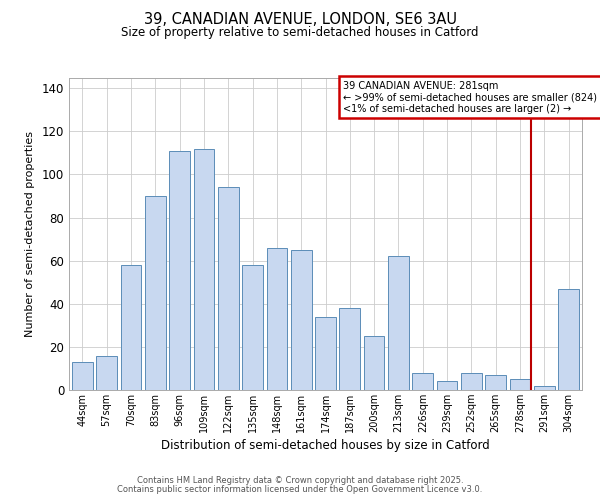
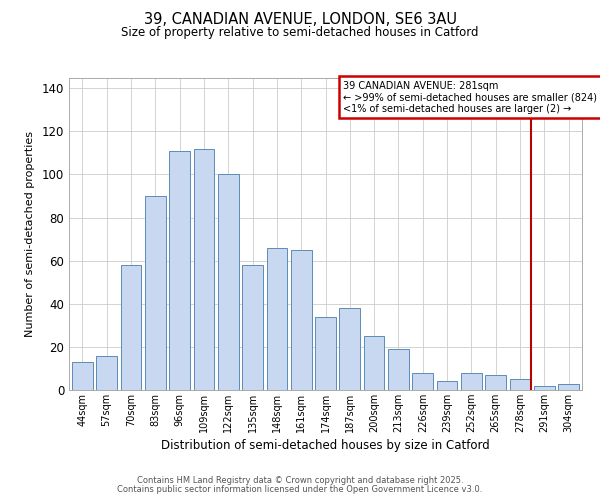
122sqm: 94 -> 100
213sqm: 62 -> 19
304sqm: 47 -> 3
